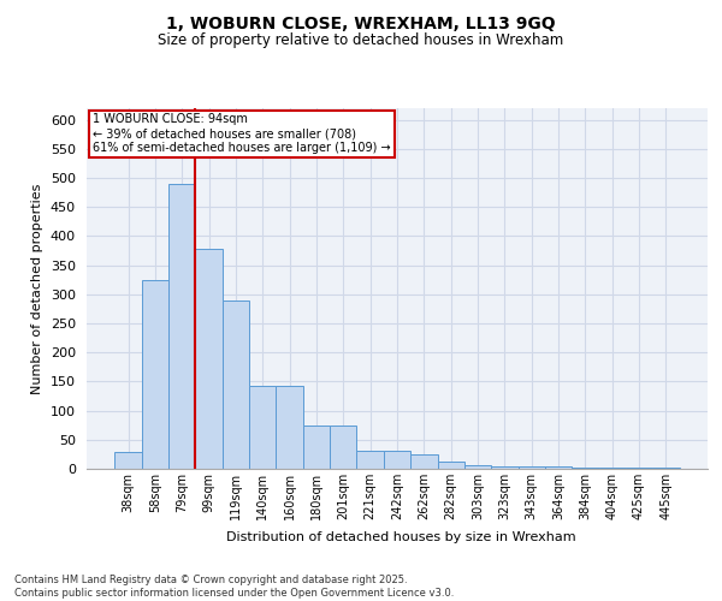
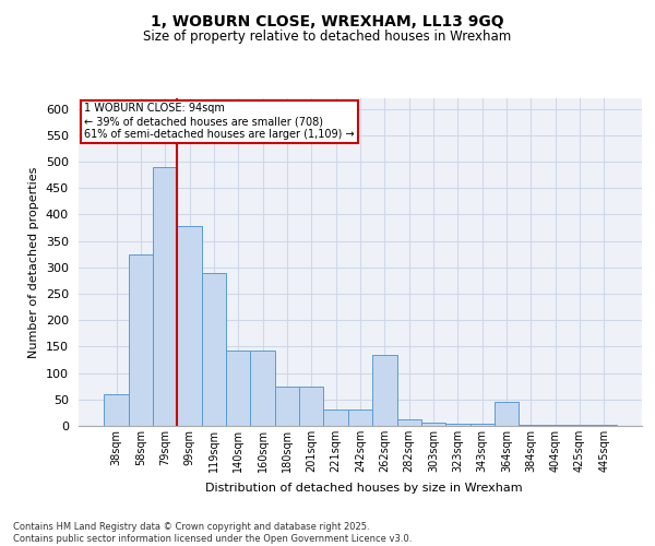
38sqm: 28 -> 60
262sqm: 25 -> 135
364sqm: 5 -> 45
